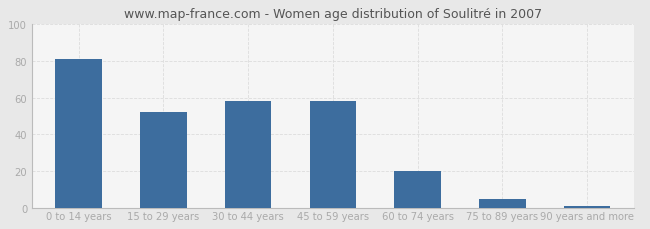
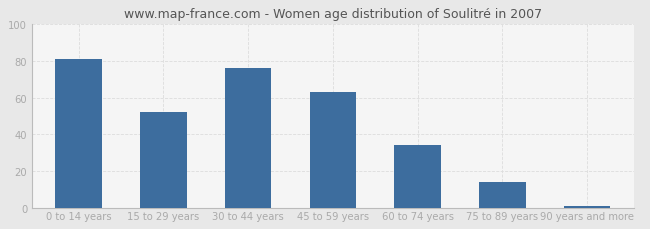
30 to 44 years: 58 -> 76
45 to 59 years: 58 -> 63
60 to 74 years: 20 -> 34
75 to 89 years: 5 -> 14
